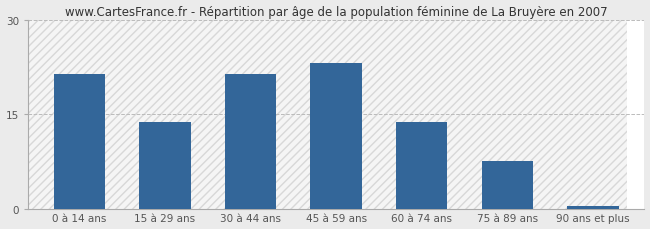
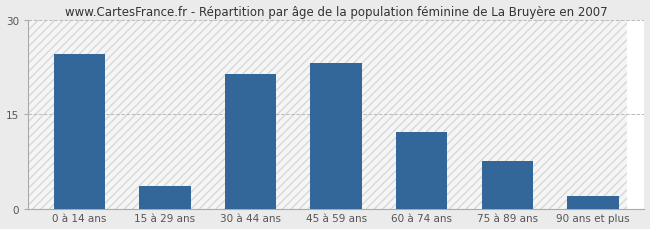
0 à 14 ans: 21.5 -> 24.6
15 à 29 ans: 13.8 -> 3.6
60 à 74 ans: 13.8 -> 12.2
90 ans et plus: 0.4 -> 2.0
